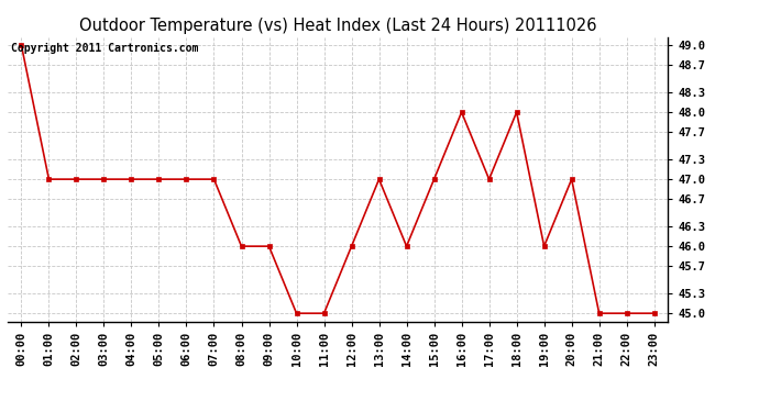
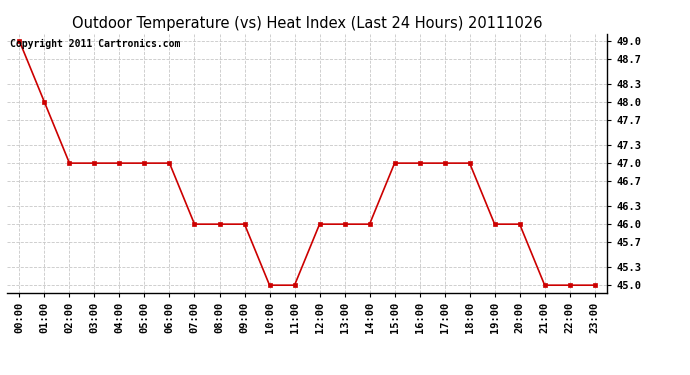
01:00: 47 -> 48
07:00: 47 -> 46
13:00: 47 -> 46
16:00: 48 -> 47
18:00: 48 -> 47
20:00: 47 -> 46
